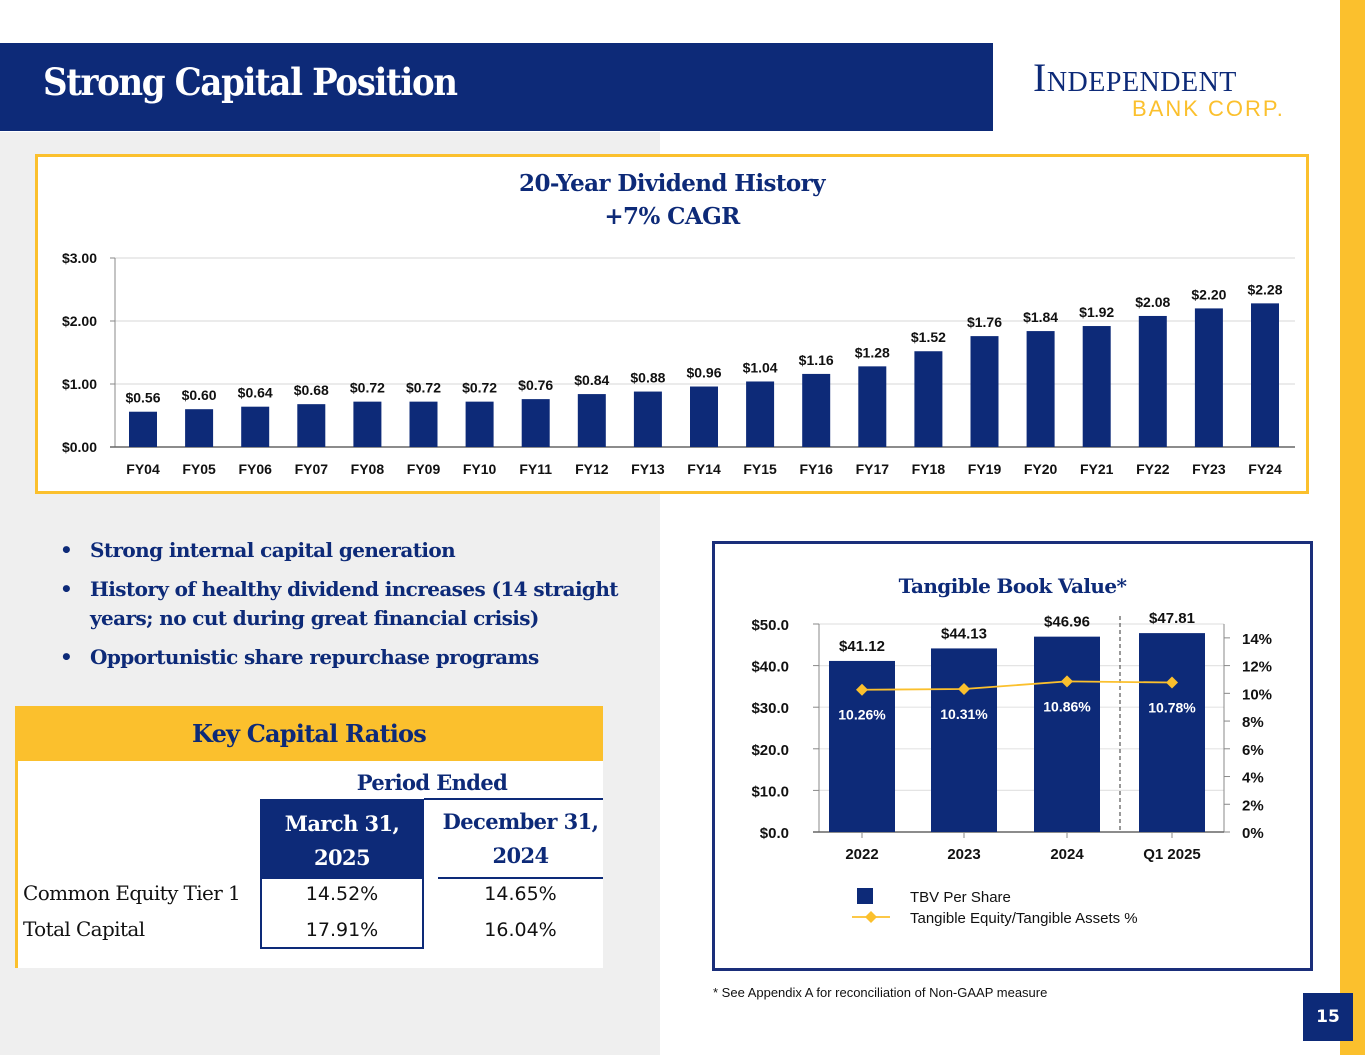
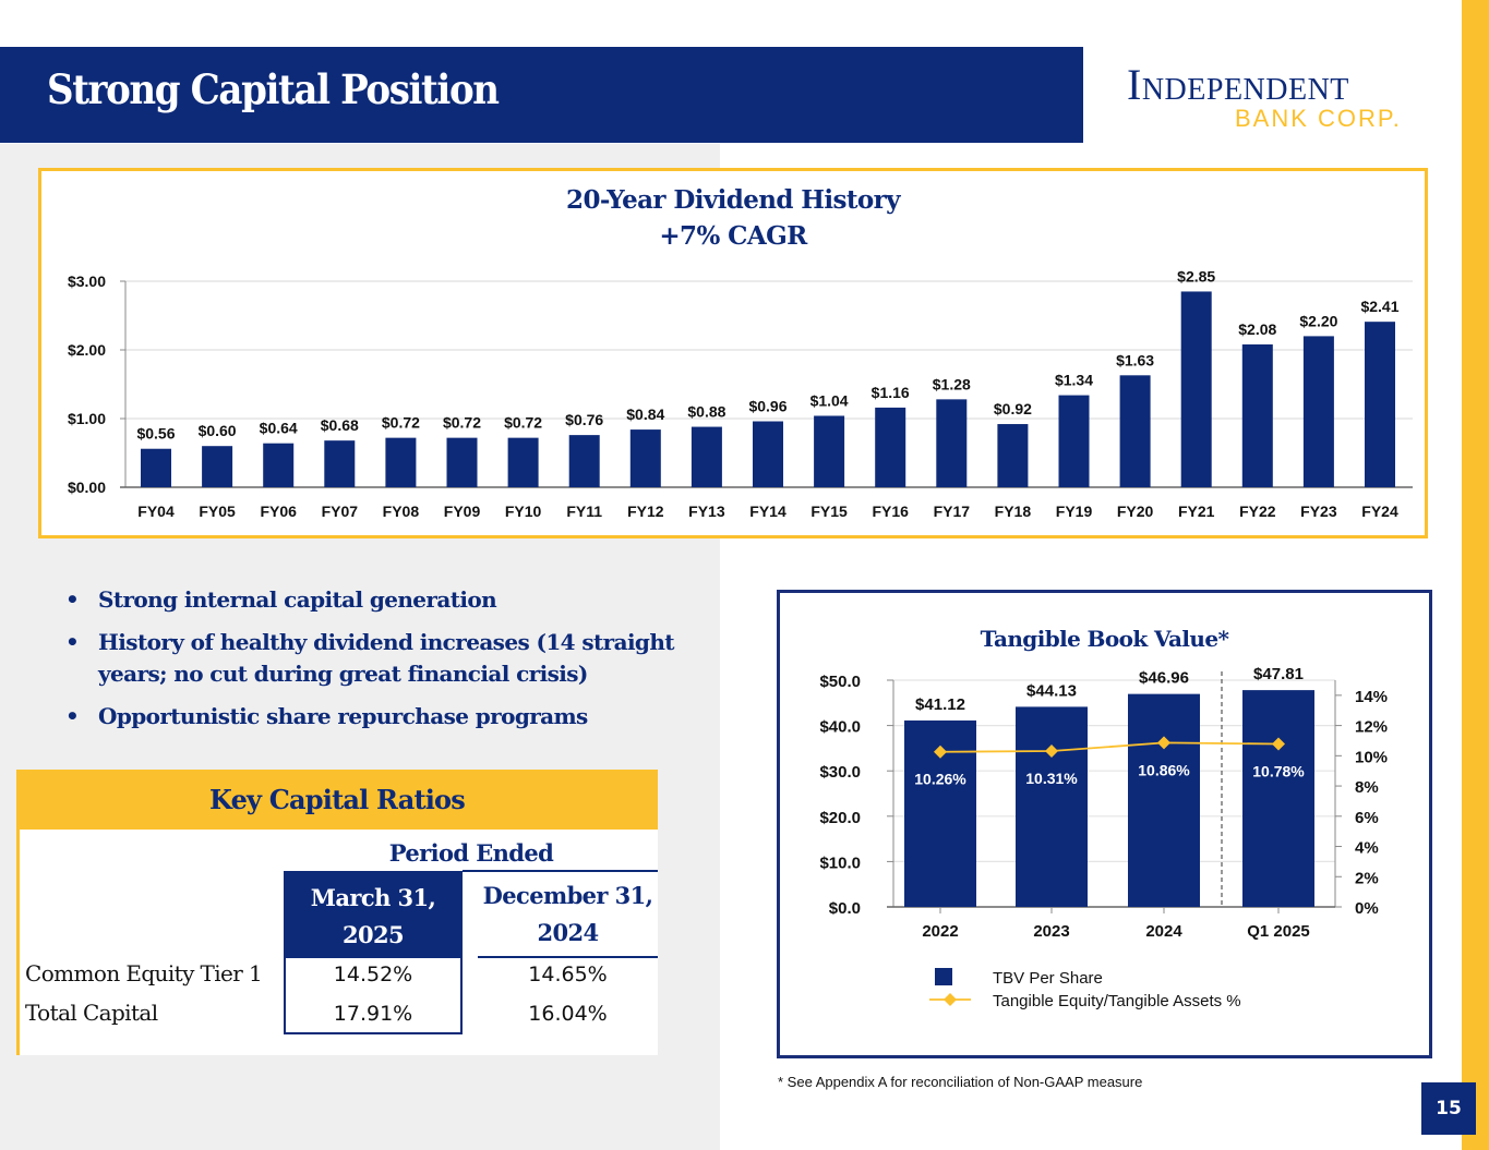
20-Year Dividend History/FY18: $1.52 -> $0.92
20-Year Dividend History/FY19: $1.76 -> $1.34
20-Year Dividend History/FY20: $1.84 -> $1.63
20-Year Dividend History/FY21: $1.92 -> $2.85
20-Year Dividend History/FY24: $2.28 -> $2.41
